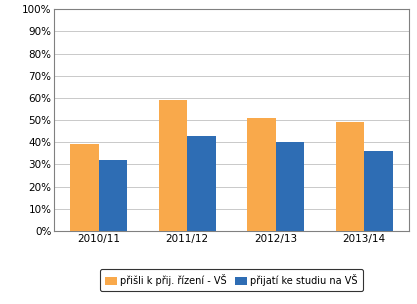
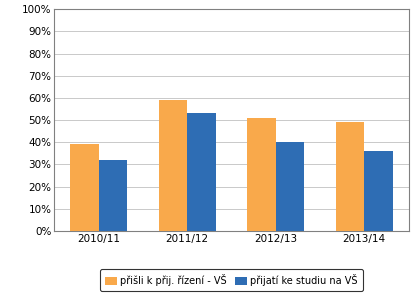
přijatí ke studiu na VŠ/2011/12: 43% -> 53%
